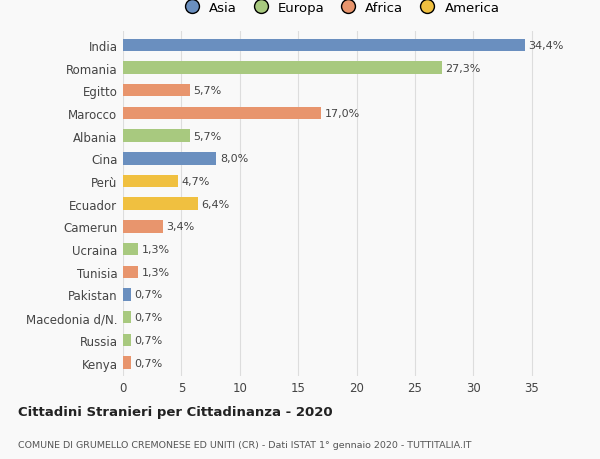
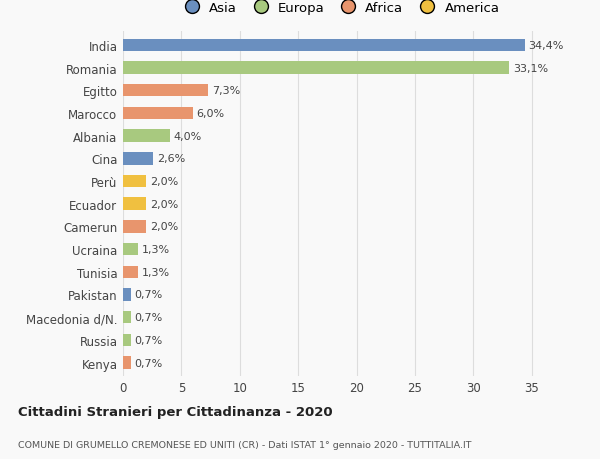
Romania: 27,3% -> 33,1%
Egitto: 5,7% -> 7,3%
Marocco: 17,0% -> 6,0%
Albania: 5,7% -> 4,0%
Cina: 8,0% -> 2,6%
Perù: 4,7% -> 2,0%
Ecuador: 6,4% -> 2,0%
Camerun: 3,4% -> 2,0%
